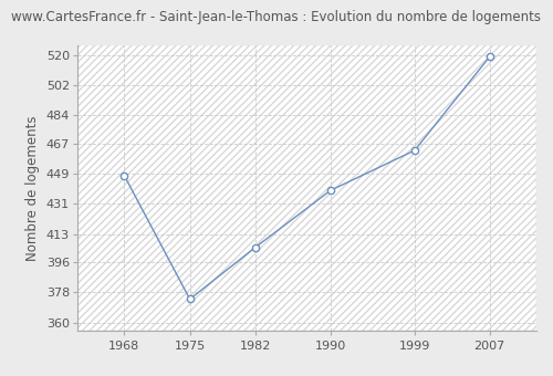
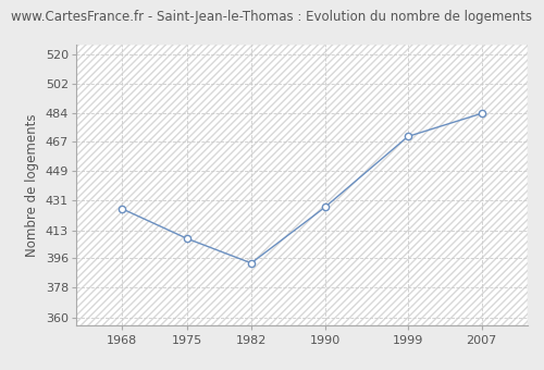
1968: 448 -> 426
1975: 374 -> 408
1982: 405 -> 393
1990: 439 -> 427
1999: 463 -> 470
2007: 519 -> 484
